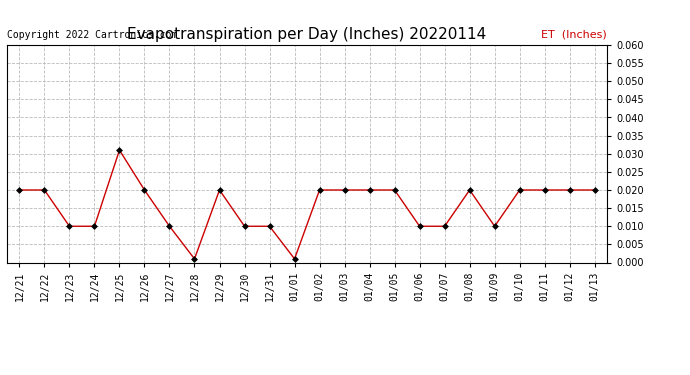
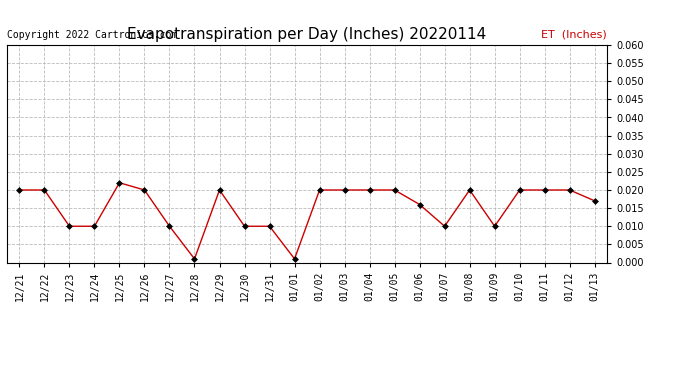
12/25: 0.031 -> 0.022
01/06: 0.010 -> 0.016
01/13: 0.020 -> 0.017
